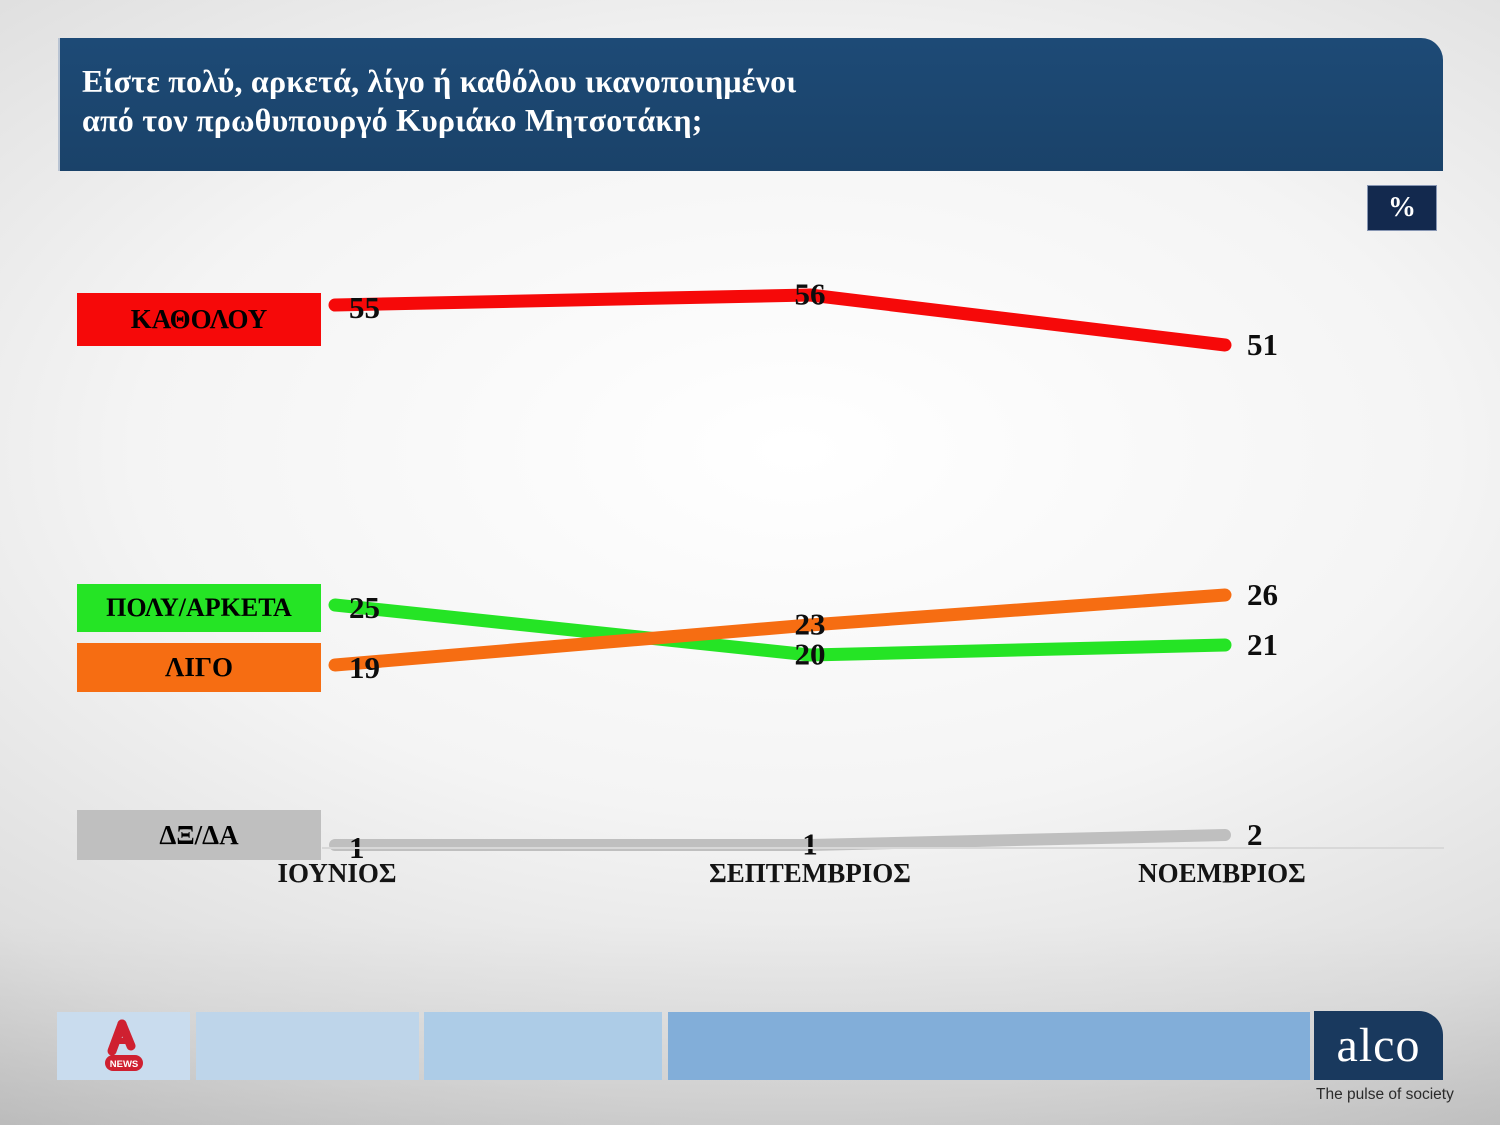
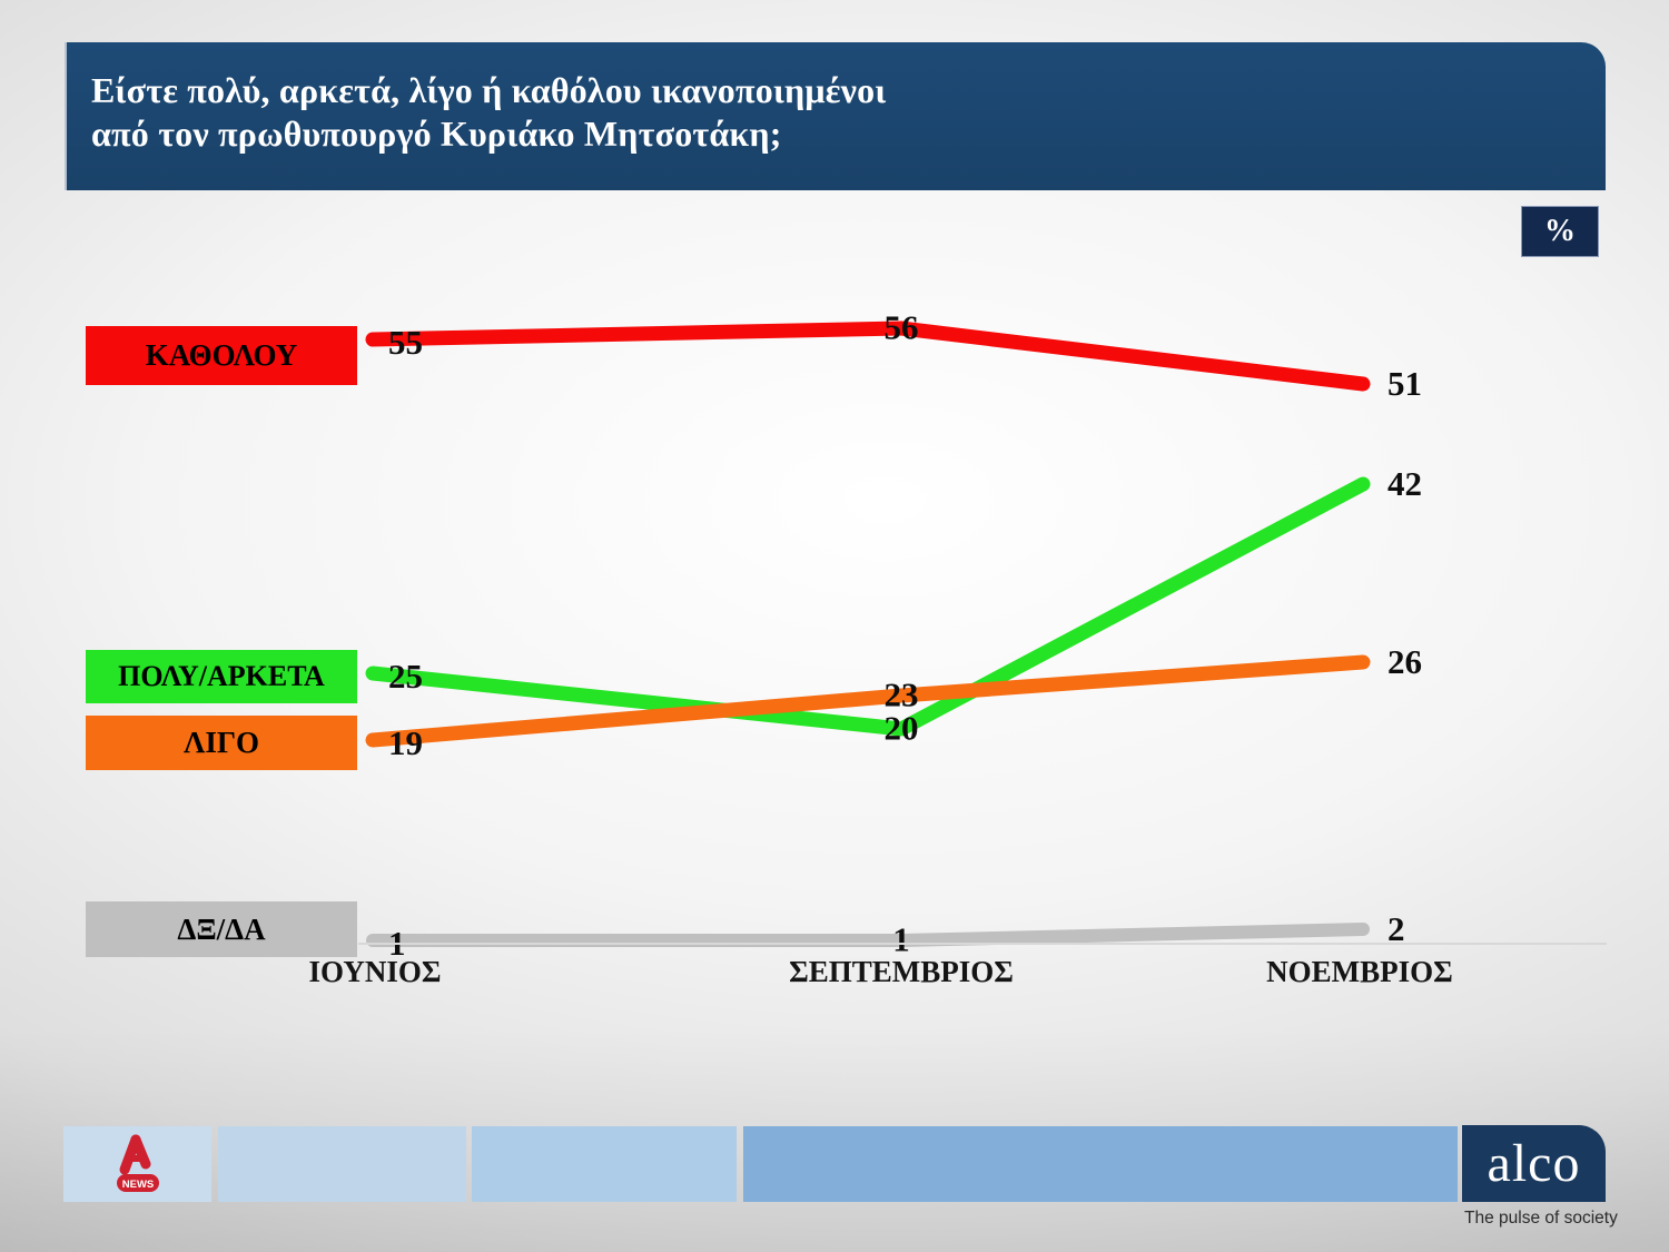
ΠΟΛΥ/ΑΡΚΕΤΑ/ΝΟΕΜΒΡΙΟΣ: 21 -> 42
